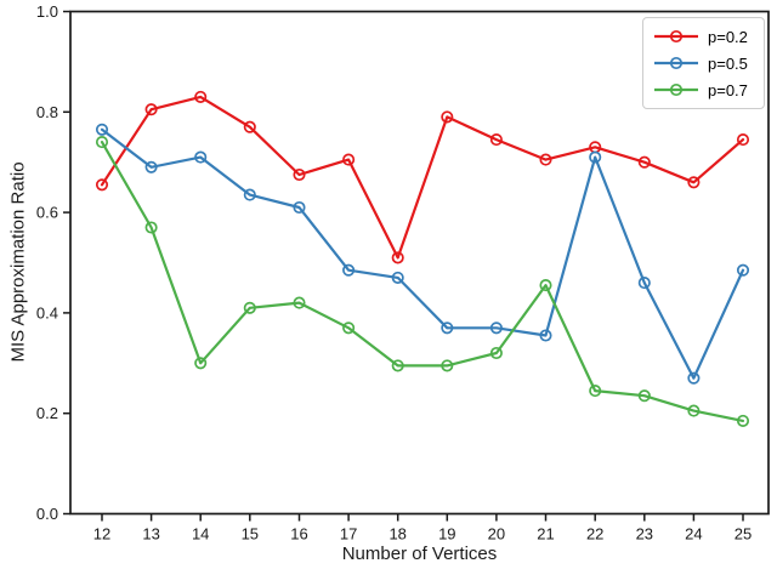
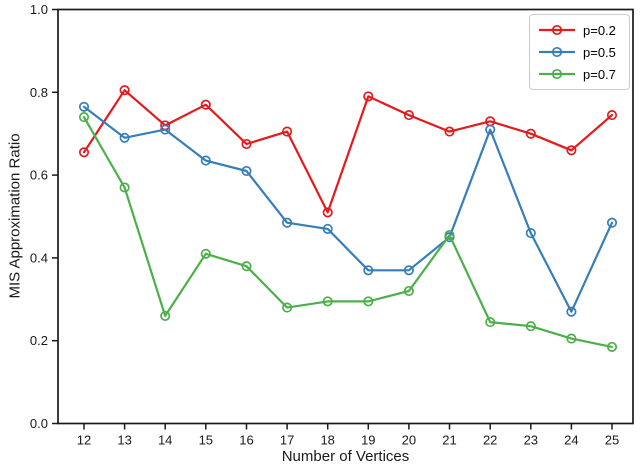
p=0.2/14: 0.83 -> 0.72
p=0.7/14: 0.30 -> 0.26
p=0.7/16: 0.42 -> 0.38
p=0.7/17: 0.37 -> 0.28
p=0.5/21: 0.35 -> 0.45
